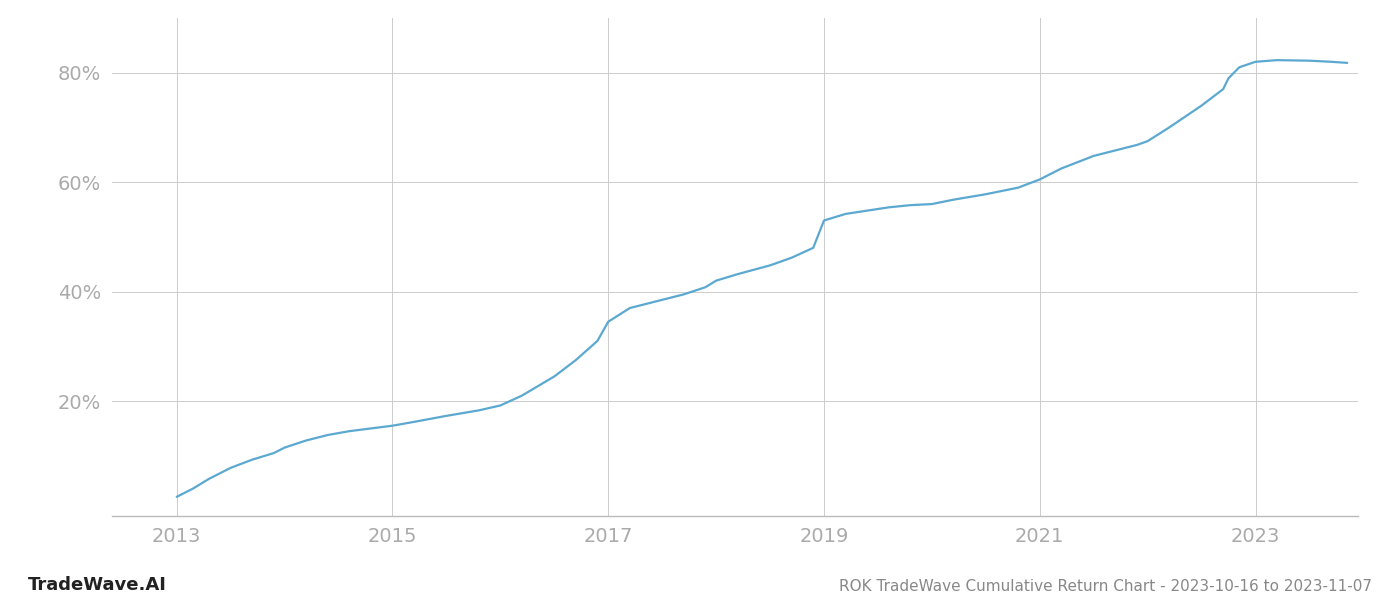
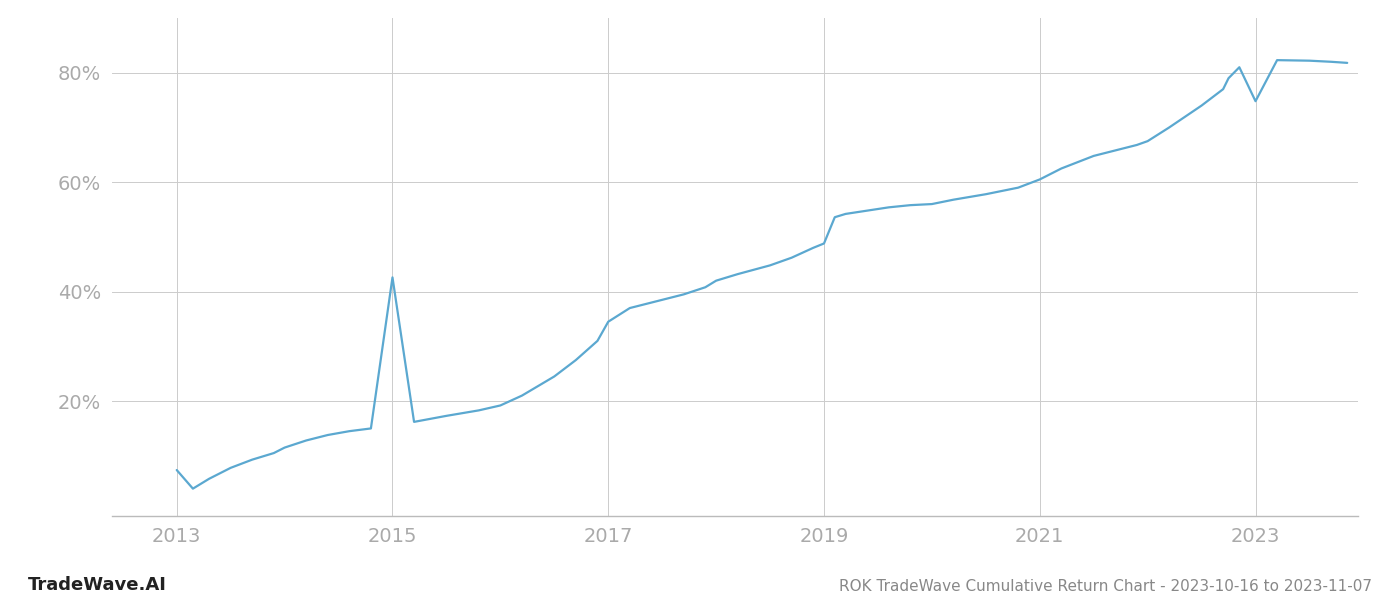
2013: 2.5% -> 7.4%
2015: 15.5% -> 42.6%
2019: 53.0% -> 48.8%
2023: 82.0% -> 74.8%
